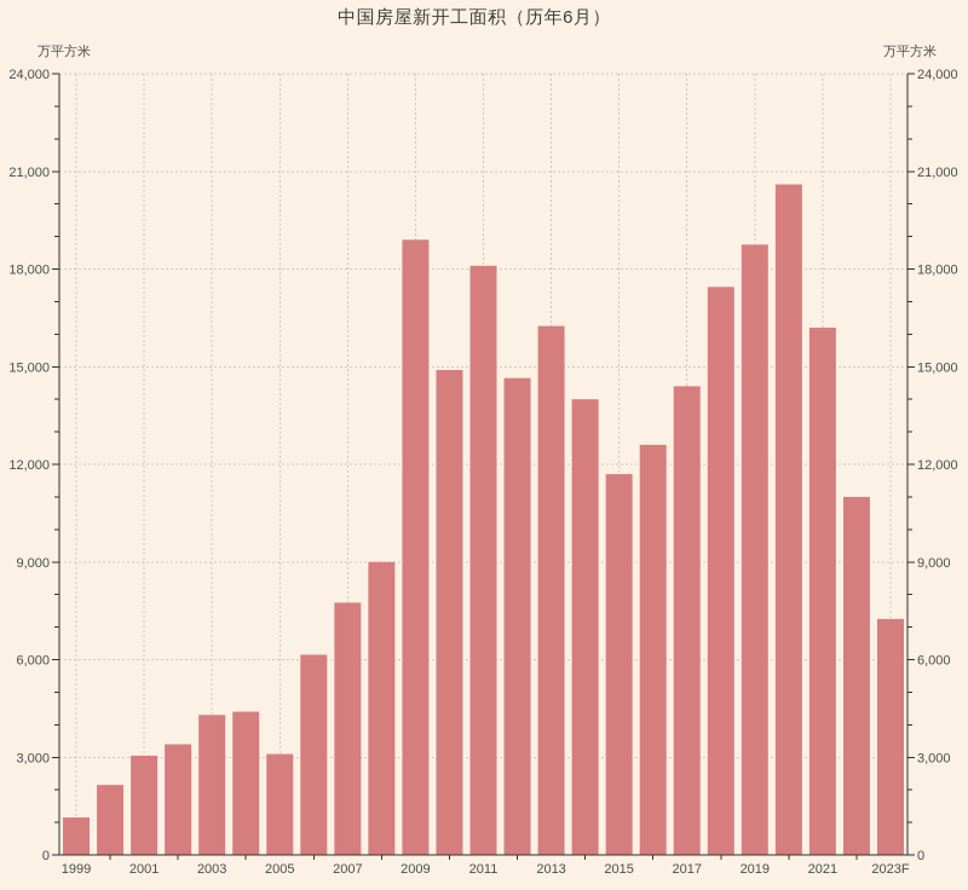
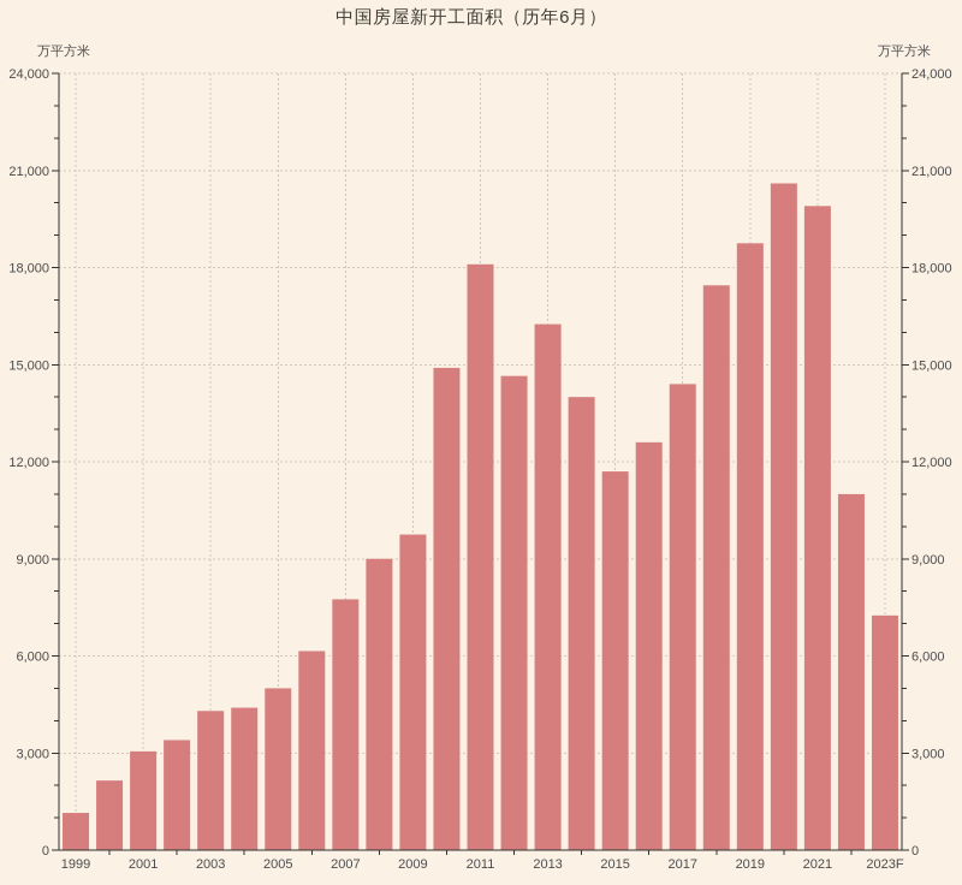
2005: 3100 -> 5000
2009: 18900 -> 9800
2021: 16200 -> 19900
